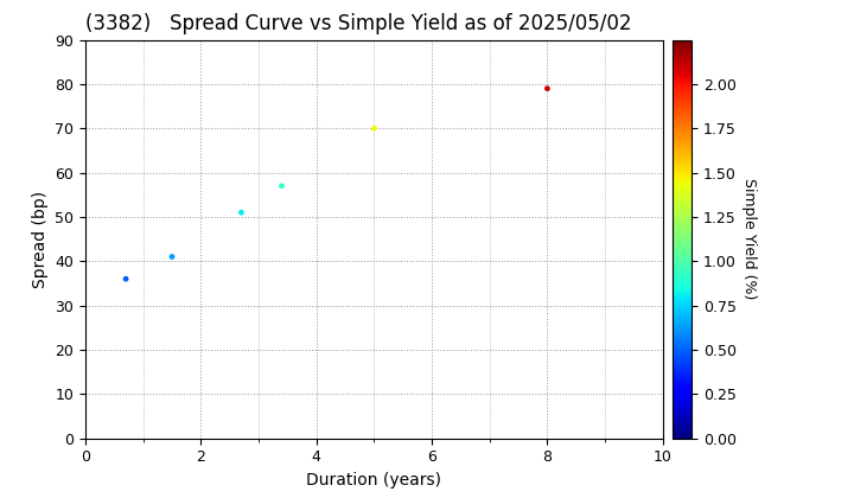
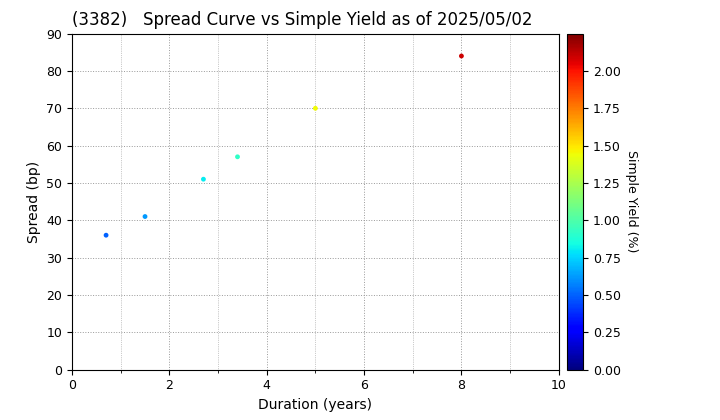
8: 79 -> 84
